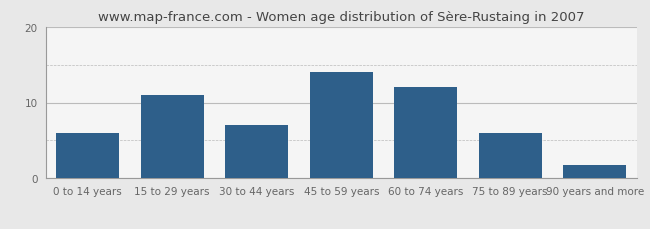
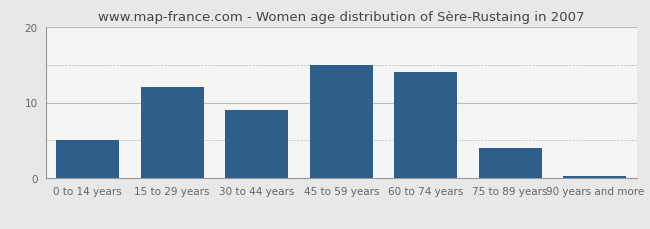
0 to 14 years: 6.0 -> 5.0
15 to 29 years: 11.0 -> 12.0
30 to 44 years: 7.0 -> 9.0
45 to 59 years: 14.0 -> 15.0
60 to 74 years: 12.0 -> 14.0
75 to 89 years: 6.0 -> 4.0
90 years and more: 1.8 -> 0.3
